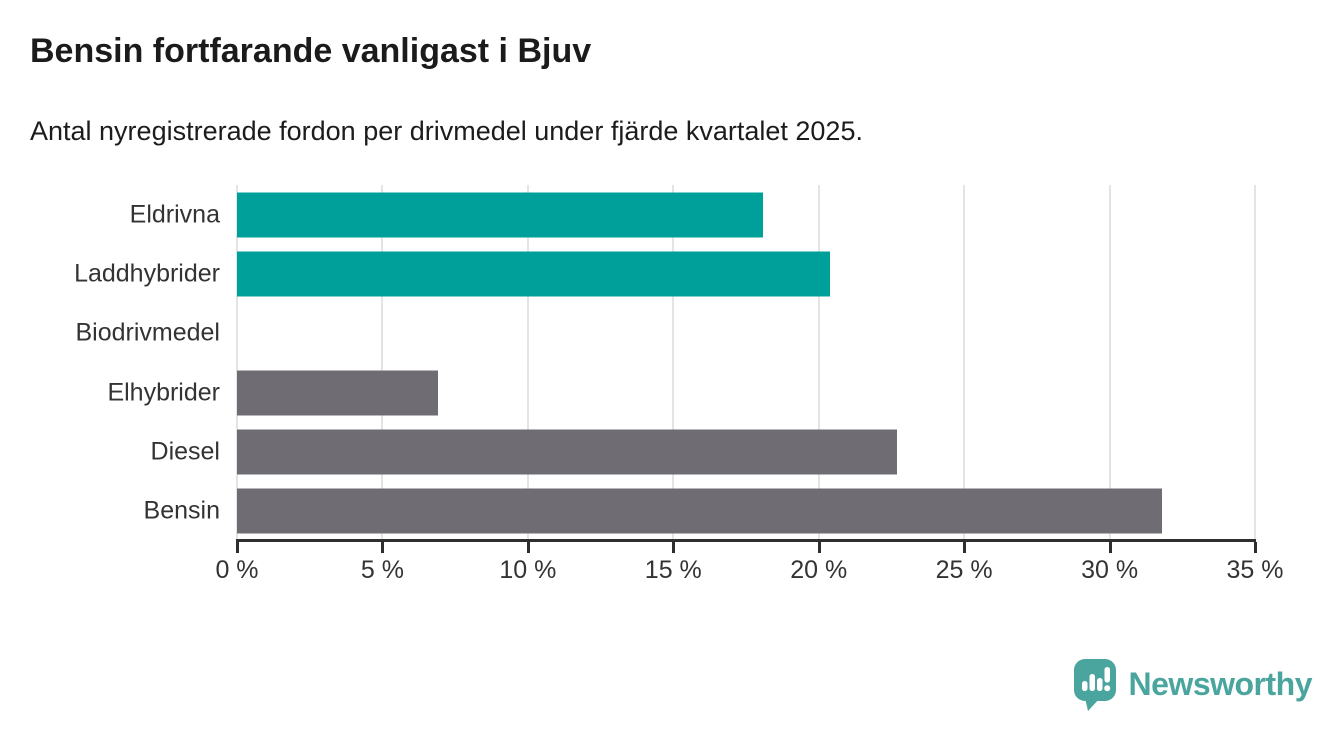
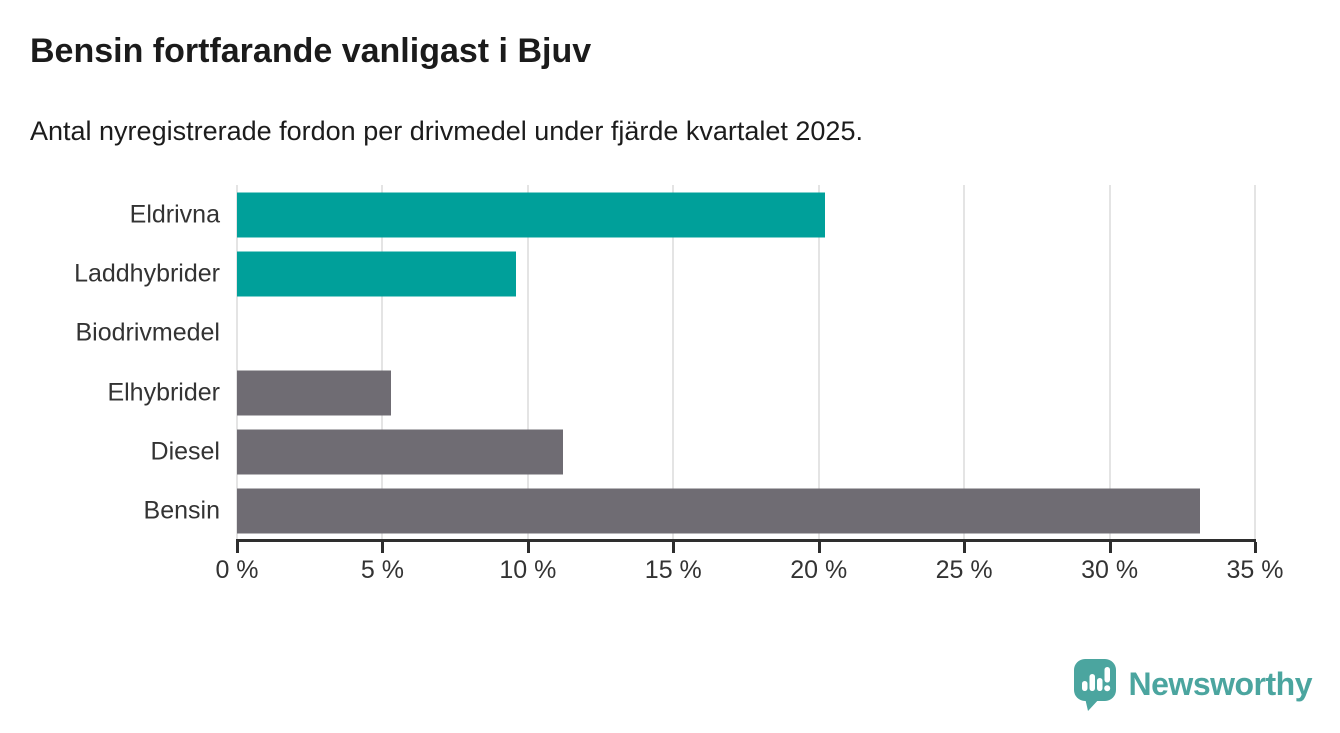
Eldrivna: 18.1% -> 20.2%
Laddhybrider: 20.4% -> 9.6%
Elhybrider: 6.9% -> 5.3%
Diesel: 22.7% -> 11.2%
Bensin: 31.8% -> 33.1%
